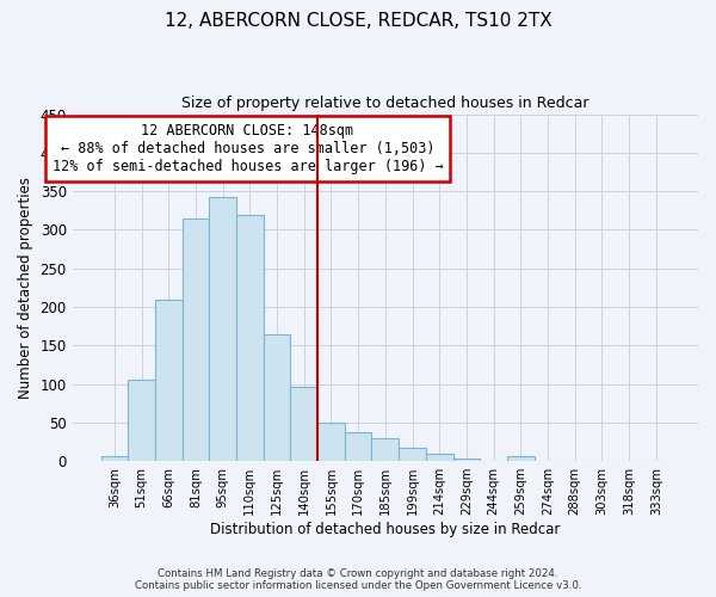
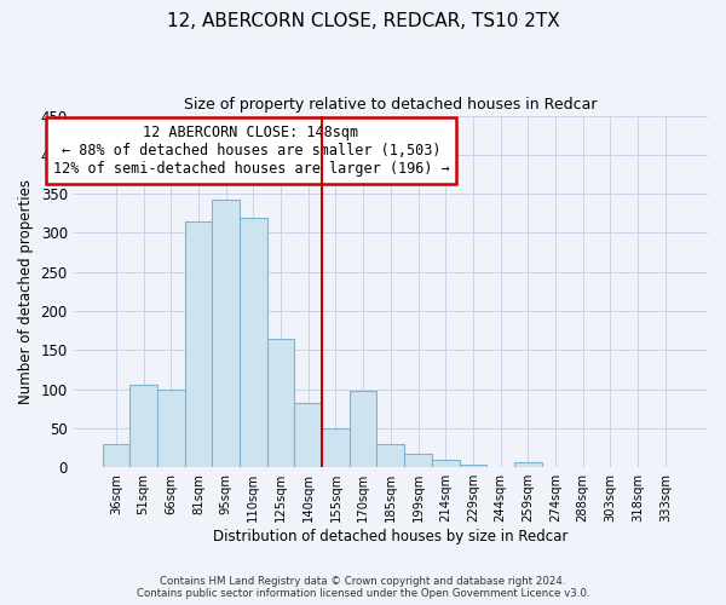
36sqm: 7 -> 30
66sqm: 210 -> 100
140sqm: 97 -> 82
170sqm: 37 -> 98
